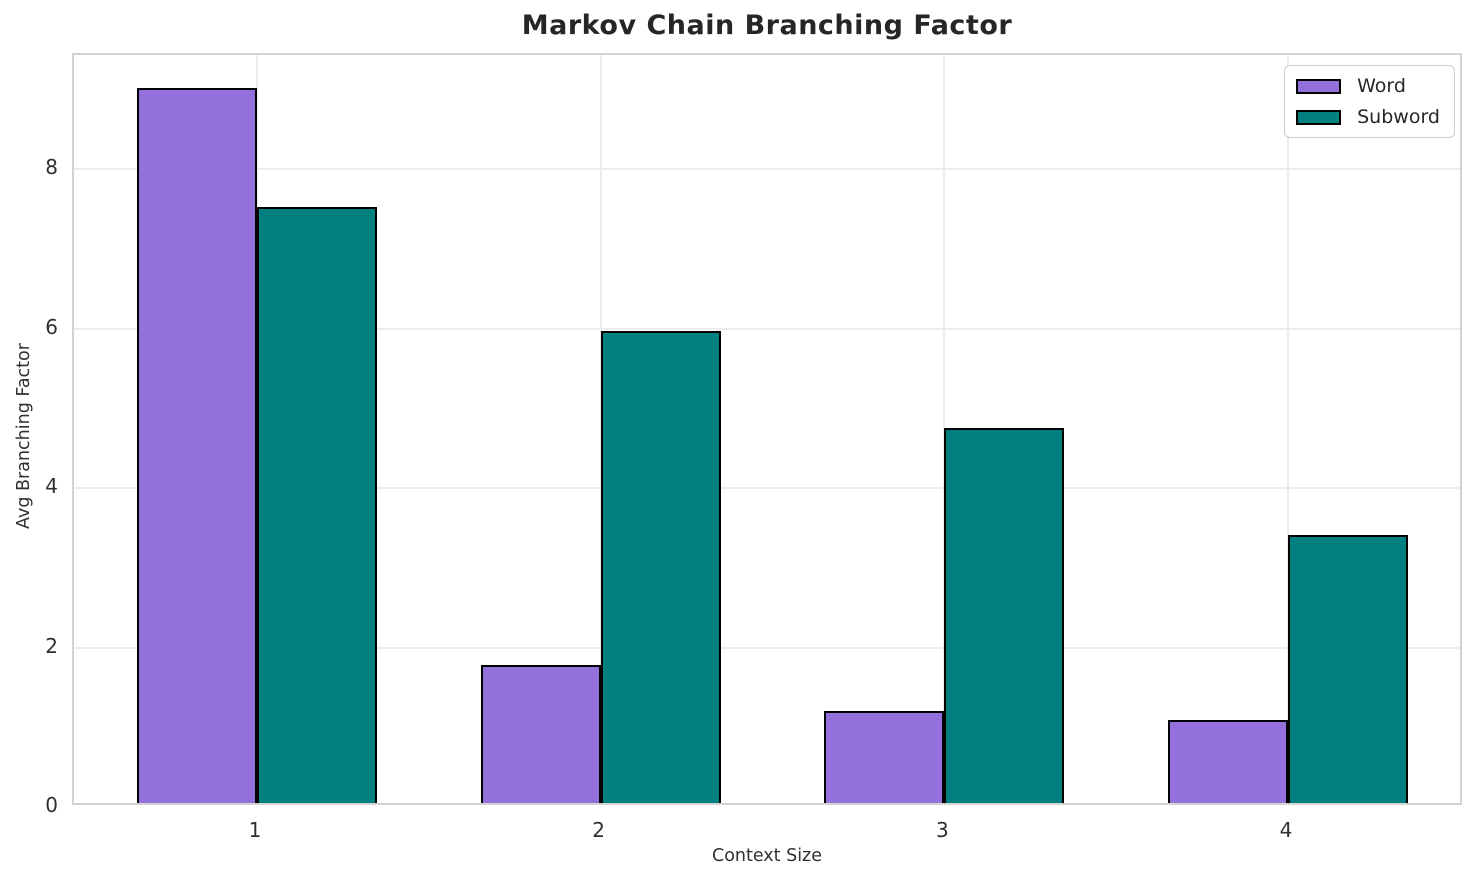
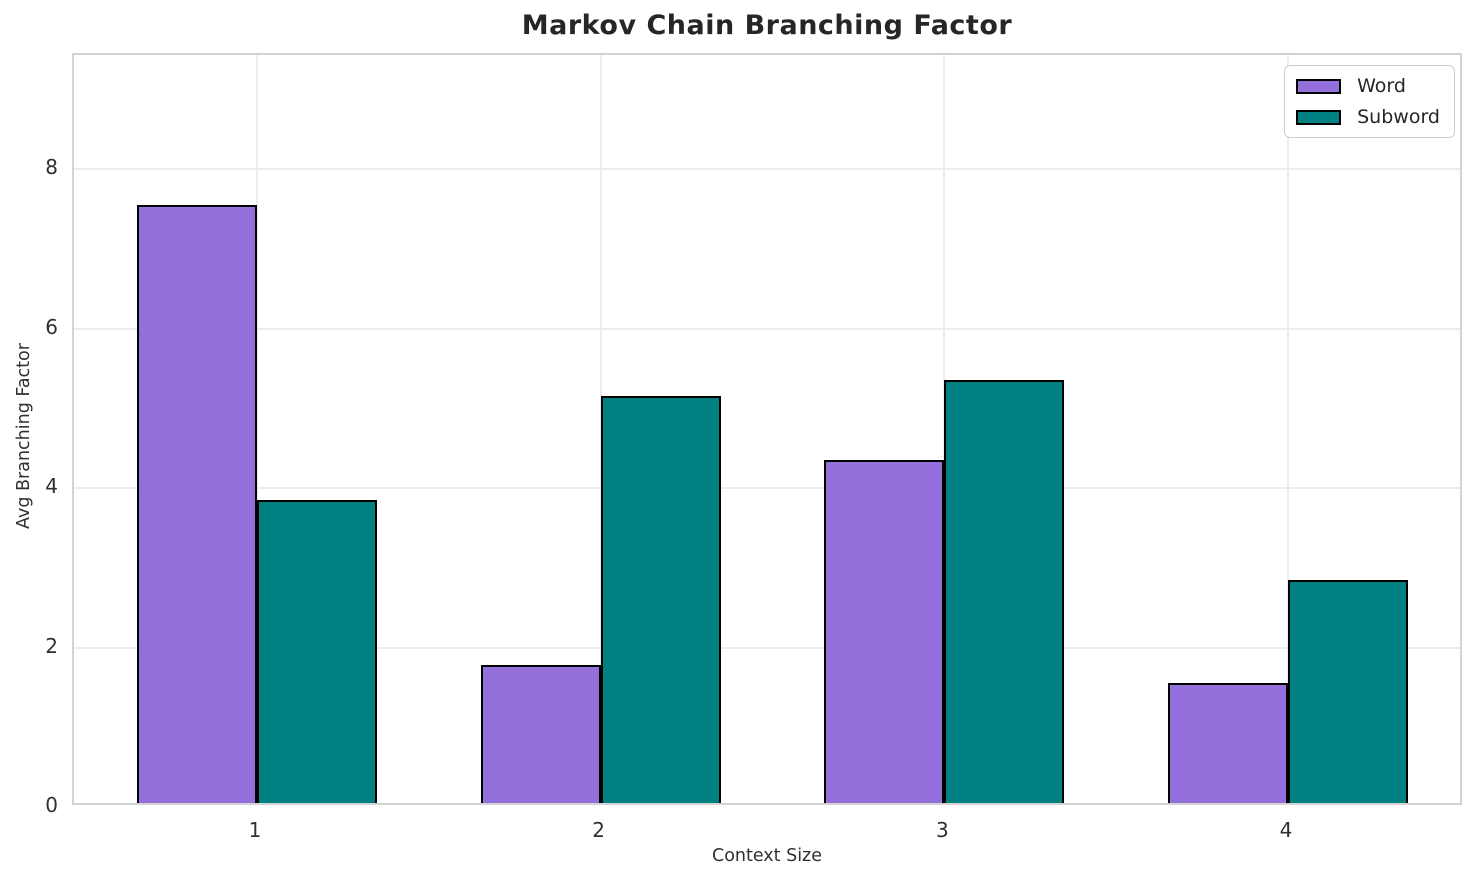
Word/1: 9.0 -> 7.5
Subword/1: 7.5 -> 3.8
Subword/2: 5.9 -> 5.1
Word/3: 1.1 -> 4.3
Subword/3: 4.7 -> 5.3
Word/4: 1.0 -> 1.5
Subword/4: 3.4 -> 2.8
